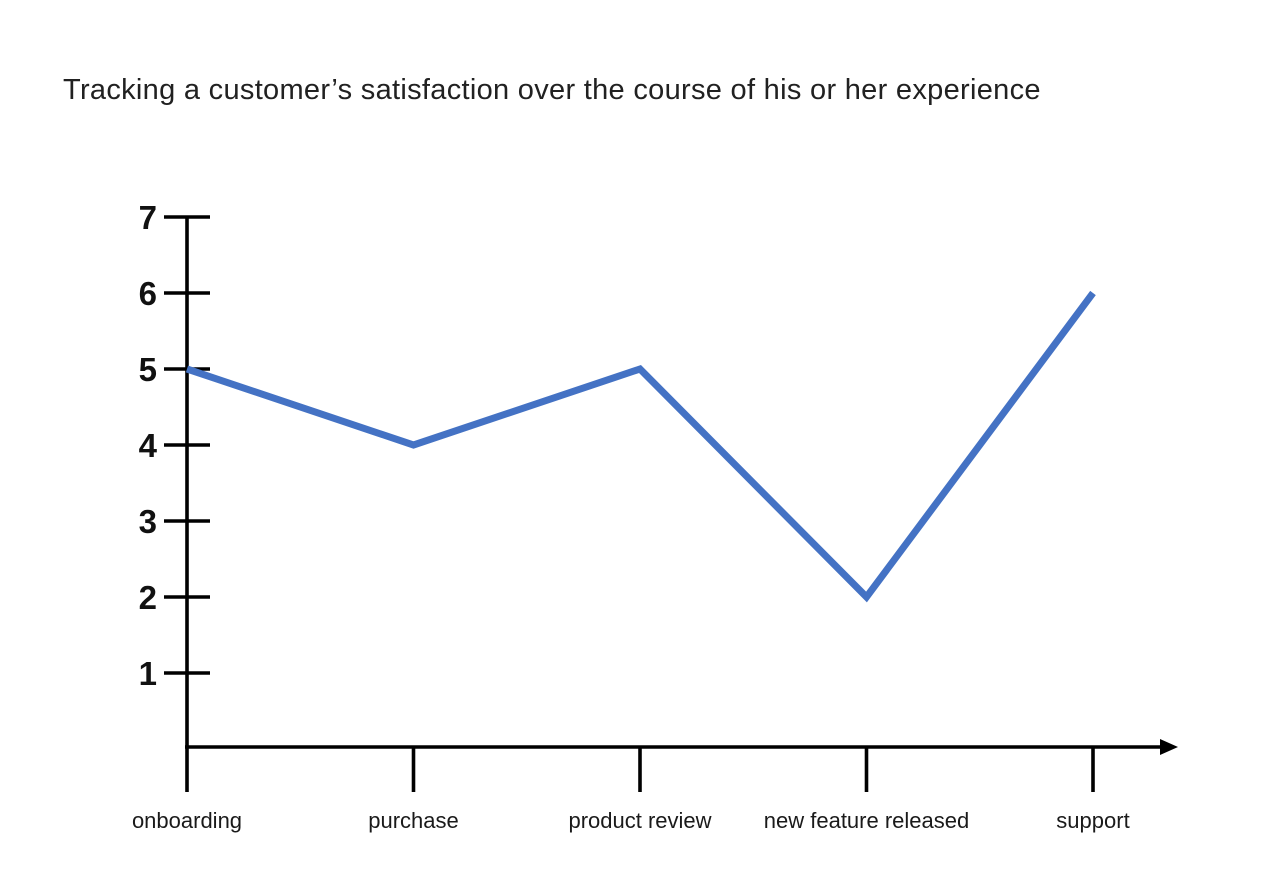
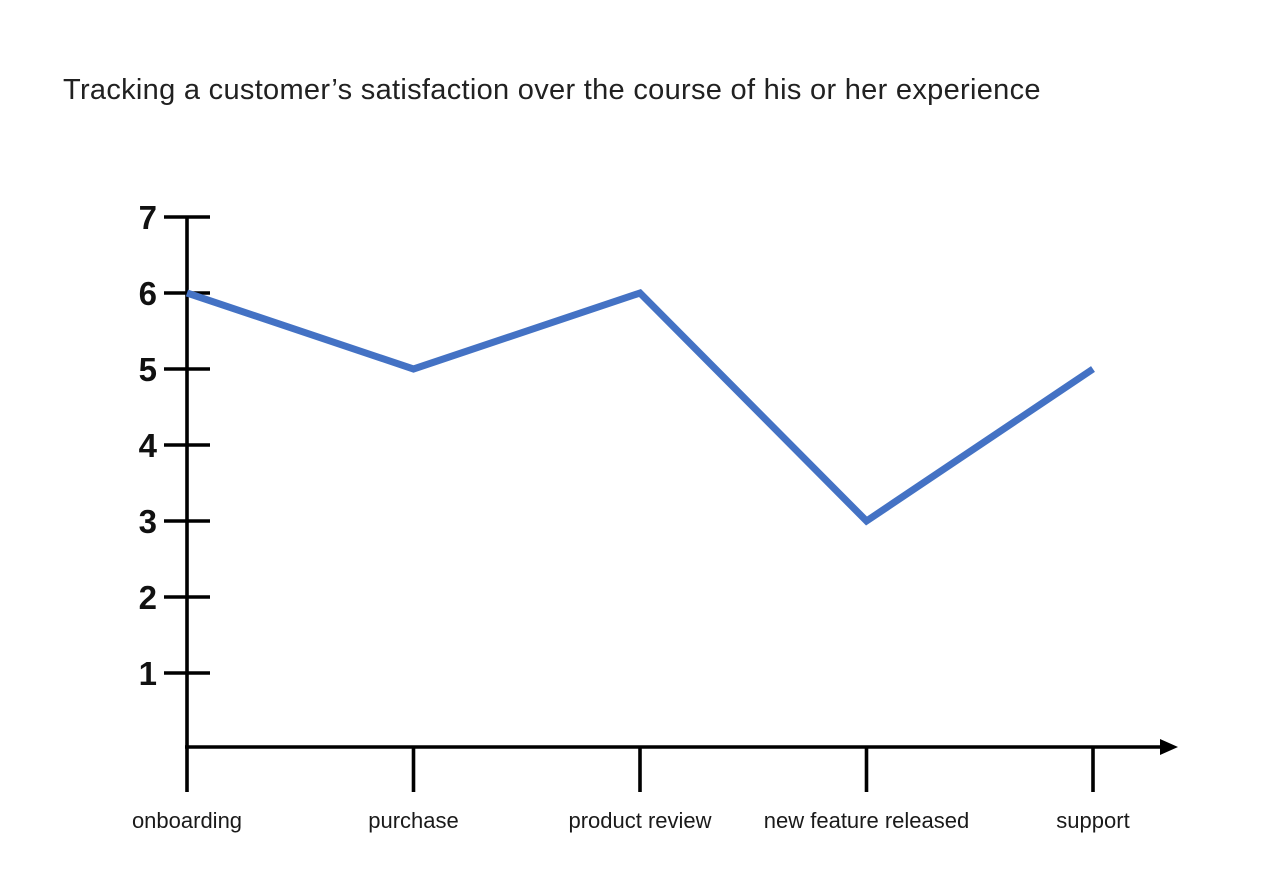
onboarding: 5 -> 6
purchase: 4 -> 5
product review: 5 -> 6
new feature released: 2 -> 3
support: 6 -> 5
